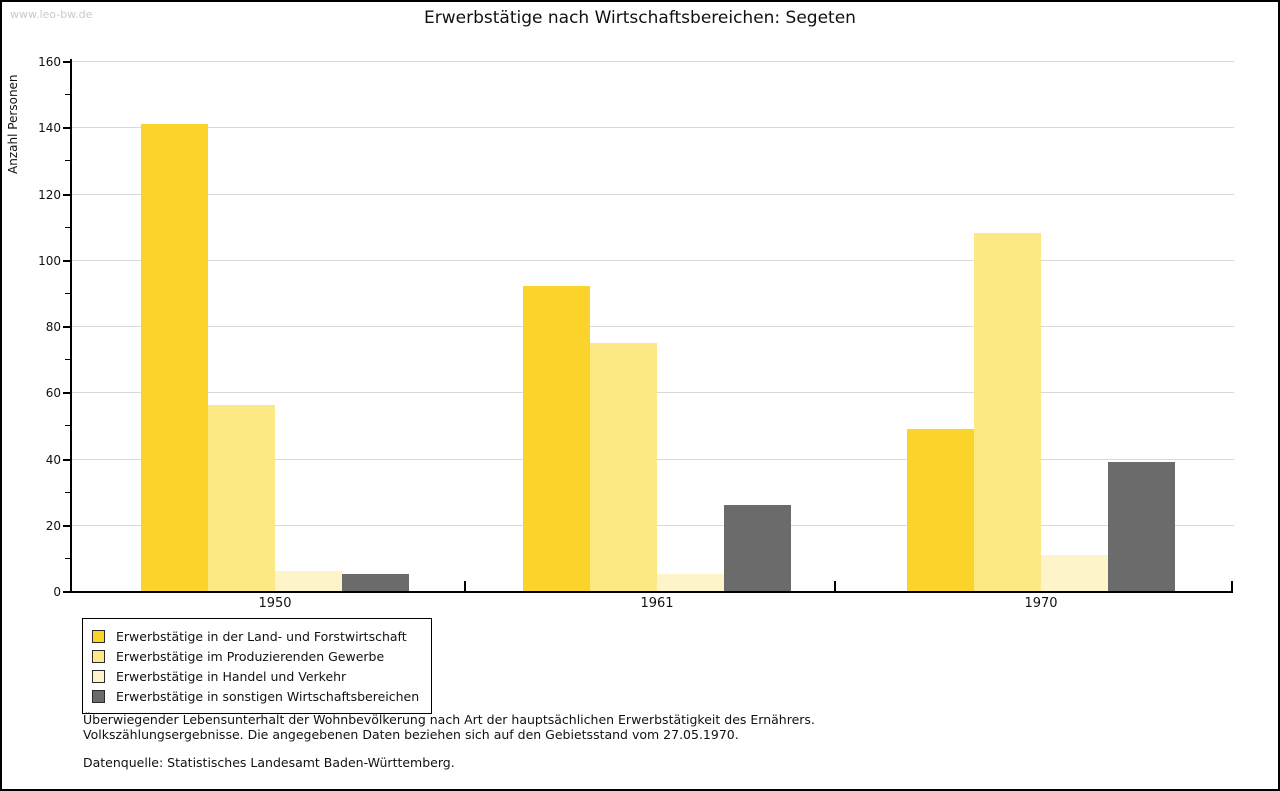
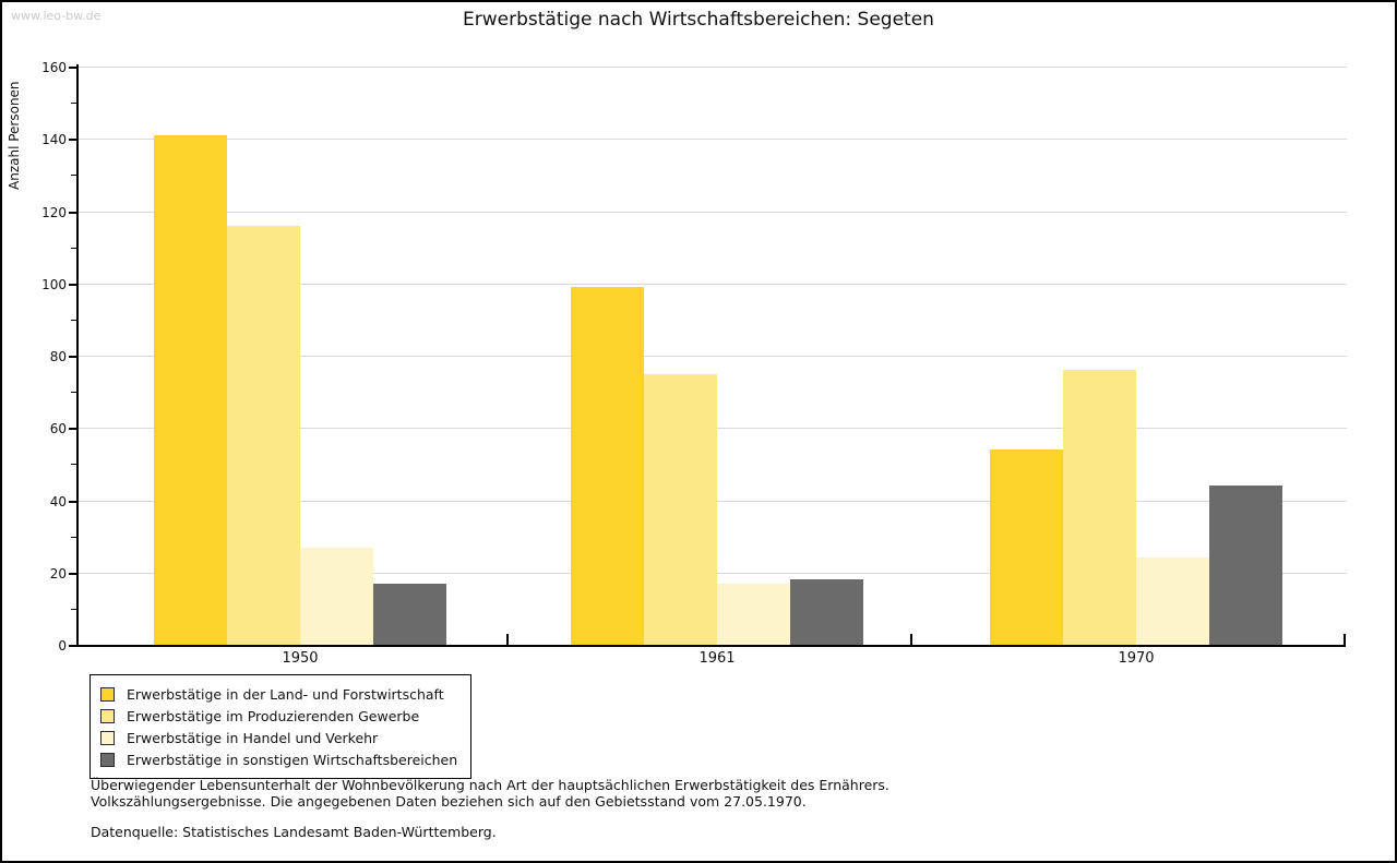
Erwerbstätige im Produzierenden Gewerbe/1950: 56 -> 116
Erwerbstätige in Handel und Verkehr/1950: 6 -> 27
Erwerbstätige in sonstigen Wirtschaftsbereichen/1950: 5 -> 17
Erwerbstätige in der Land- und Forstwirtschaft/1961: 92 -> 99
Erwerbstätige in Handel und Verkehr/1961: 5 -> 17
Erwerbstätige in sonstigen Wirtschaftsbereichen/1961: 26 -> 18
Erwerbstätige in der Land- und Forstwirtschaft/1970: 49 -> 54
Erwerbstätige im Produzierenden Gewerbe/1970: 108 -> 76
Erwerbstätige in Handel und Verkehr/1970: 11 -> 24
Erwerbstätige in sonstigen Wirtschaftsbereichen/1970: 39 -> 44
